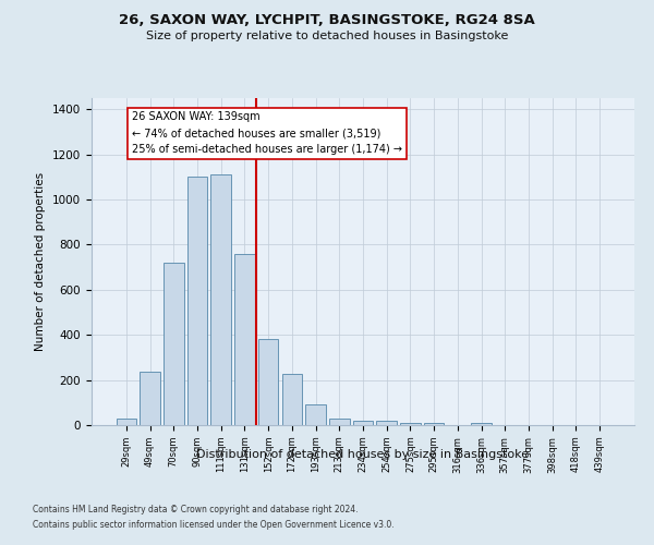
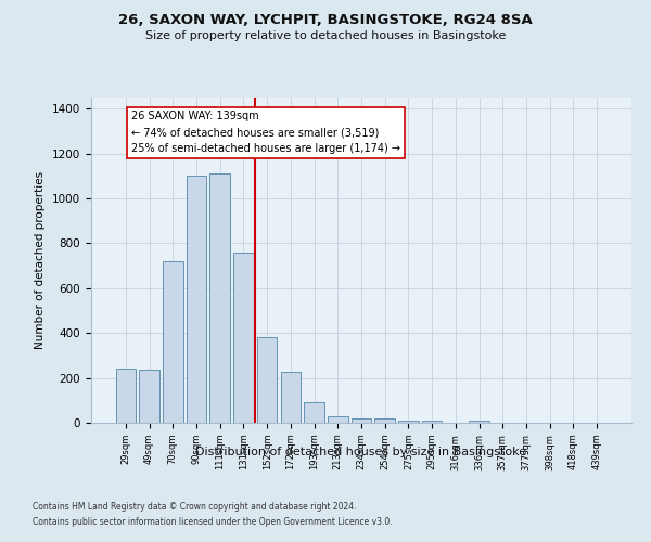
29sqm: 28 -> 240
